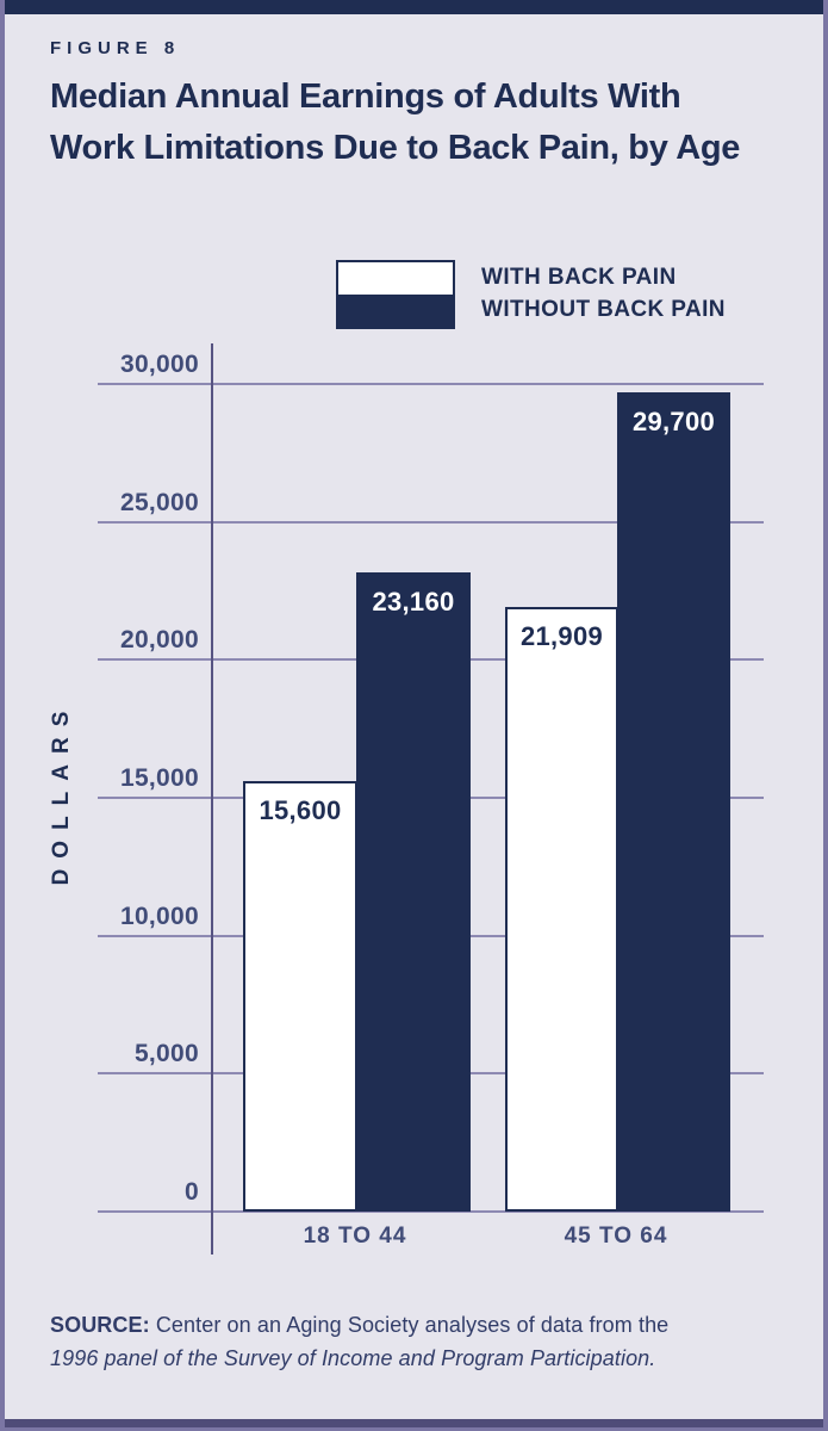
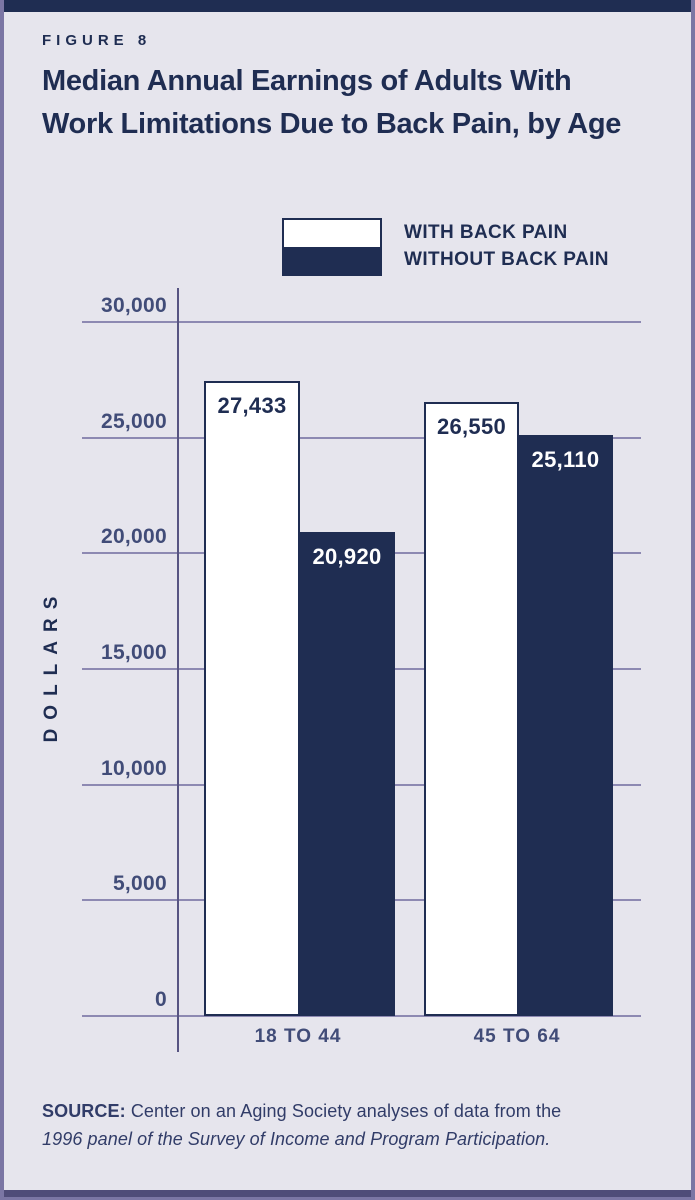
WITH BACK PAIN/18 TO 44: 15,600 -> 27,433
WITHOUT BACK PAIN/18 TO 44: 23,160 -> 20,920
WITH BACK PAIN/45 TO 64: 21,909 -> 26,550
WITHOUT BACK PAIN/45 TO 64: 29,700 -> 25,110
